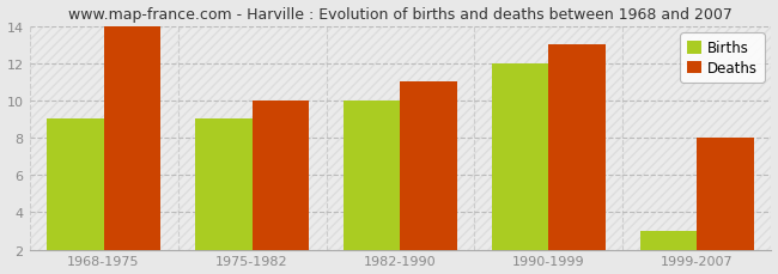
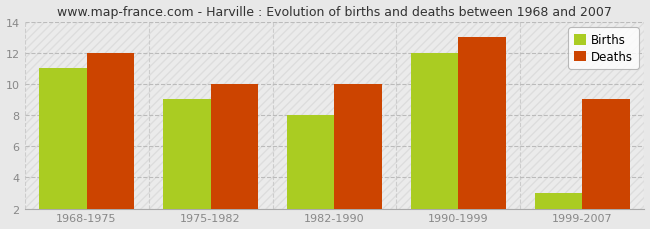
Births/1968-1975: 9 -> 11
Deaths/1968-1975: 14 -> 12
Births/1982-1990: 10 -> 8
Deaths/1982-1990: 11 -> 10
Deaths/1999-2007: 8 -> 9
